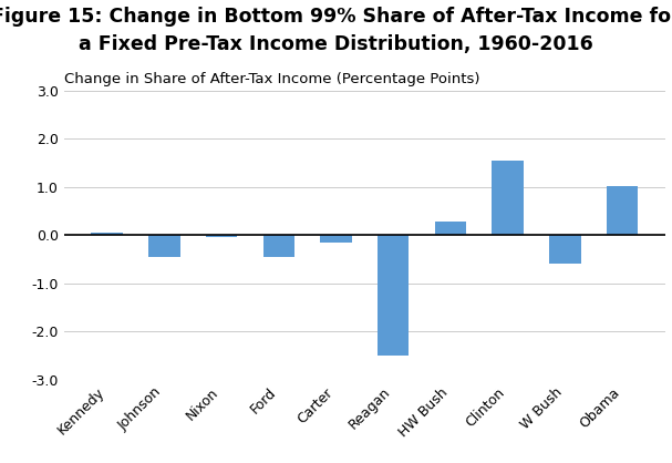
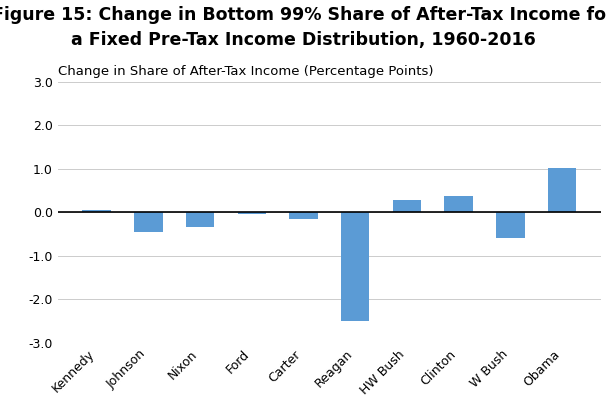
Nixon: -0.05 -> -0.35
Ford: -0.45 -> -0.05
Clinton: 1.55 -> 0.38
